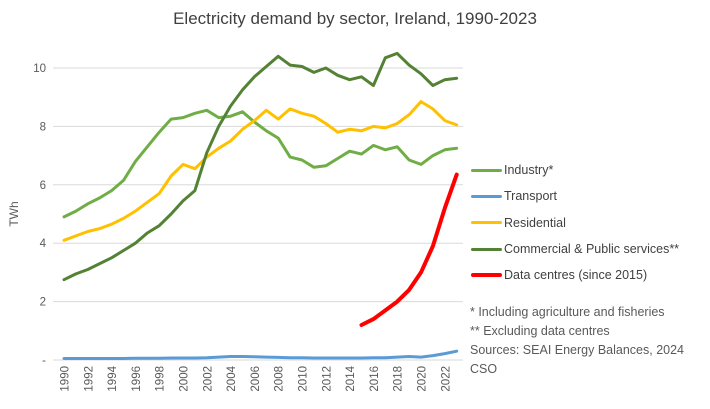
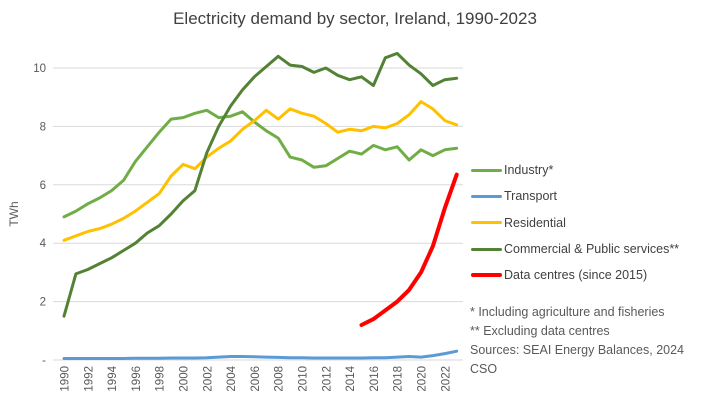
Commercial & Public services**/1990: 2.8 -> 1.5
Industry*/2020: 6.7 -> 7.2
